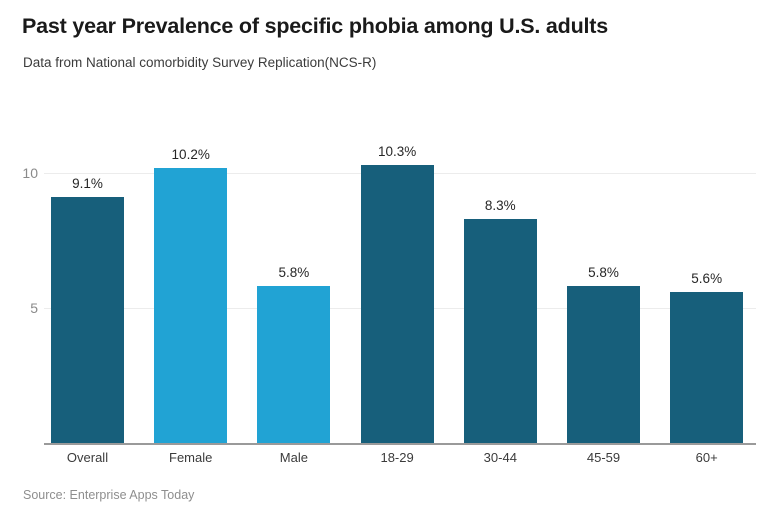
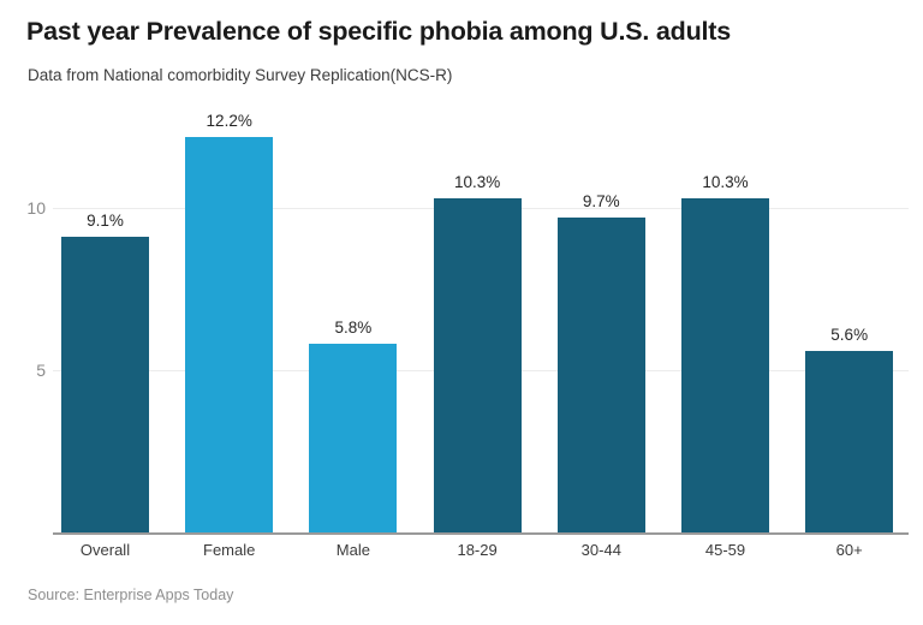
Female: 10.2% -> 12.2%
30-44: 8.3% -> 9.7%
45-59: 5.8% -> 10.3%
